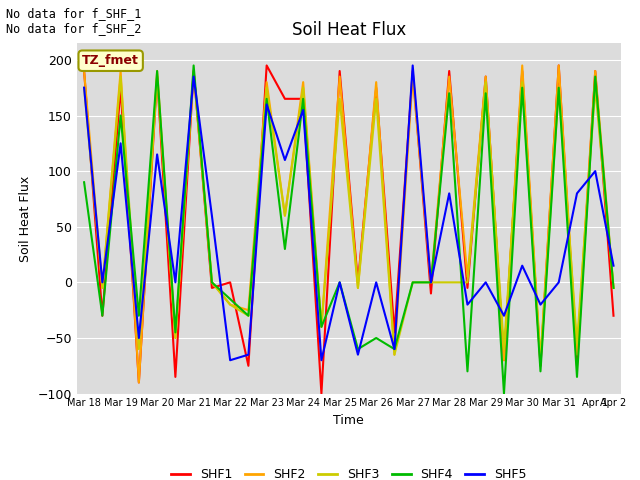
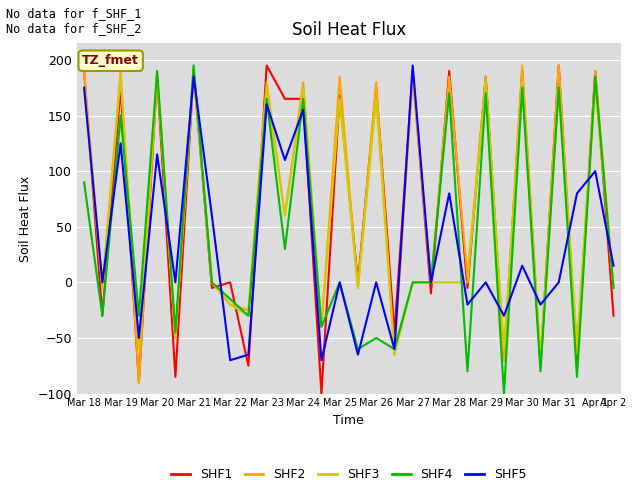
SHF1/Mar 25: 190 -> 168
